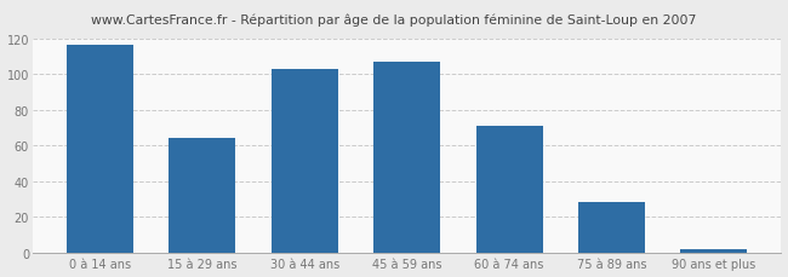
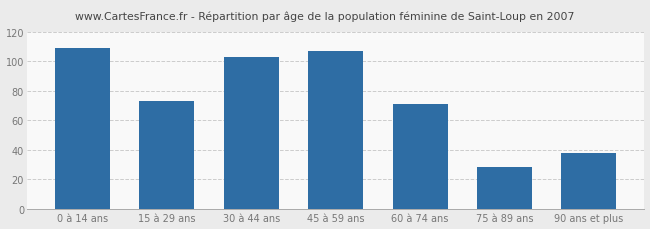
0 à 14 ans: 116 -> 109
15 à 29 ans: 64 -> 73
90 ans et plus: 2 -> 38
